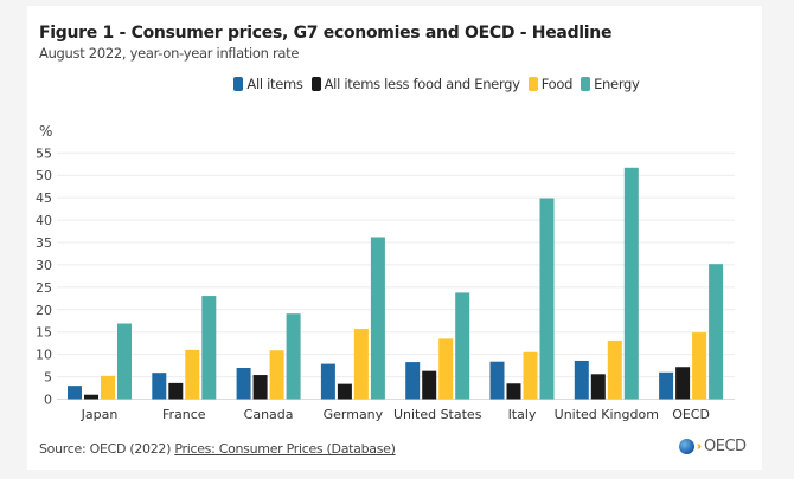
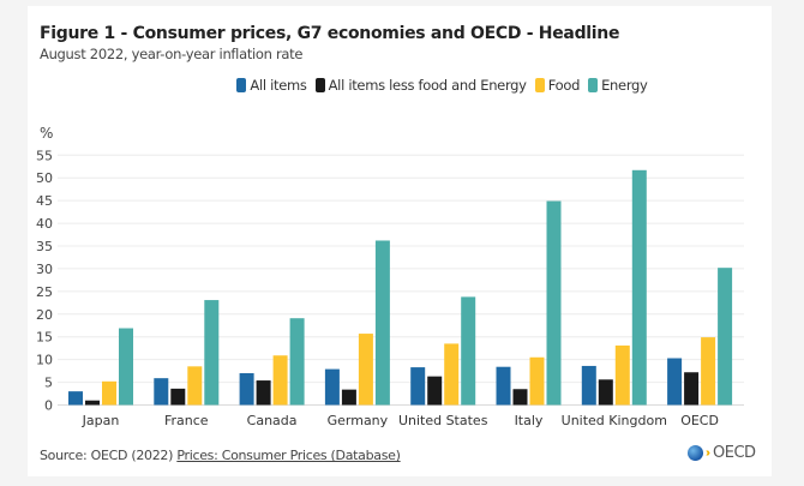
Food/France: 11 -> 8
All items/OECD: 6 -> 10
